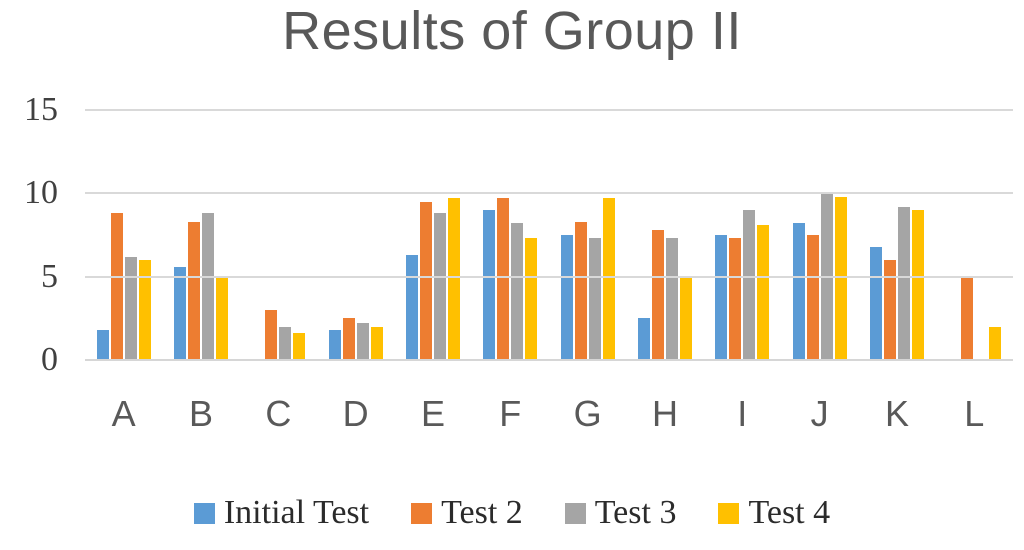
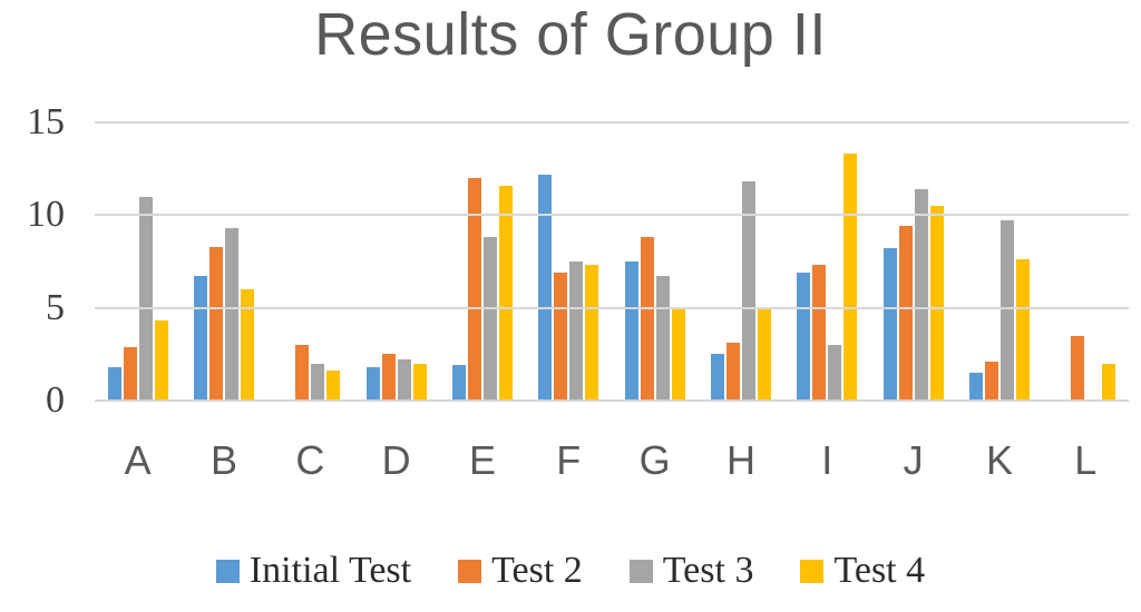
Test 2/A: 8.8 -> 2.9
Test 3/A: 6.2 -> 11.0
Test 4/A: 6.0 -> 4.3
Initial Test/B: 5.6 -> 6.7
Test 3/B: 8.8 -> 9.3
Test 4/B: 5.0 -> 6.0
Initial Test/E: 6.3 -> 1.9
Test 2/E: 9.5 -> 12.0
Test 4/E: 9.7 -> 11.6
Initial Test/F: 9.0 -> 12.2
Test 2/F: 9.7 -> 6.9
Test 3/F: 8.2 -> 7.5
Test 2/G: 8.3 -> 8.8
Test 3/G: 7.3 -> 6.7
Test 4/G: 9.7 -> 5.0
Test 2/H: 7.8 -> 3.1
Test 3/H: 7.3 -> 11.8
Initial Test/I: 7.5 -> 6.9
Test 3/I: 9.0 -> 3.0
Test 4/I: 8.1 -> 13.3
Test 2/J: 7.5 -> 9.4
Test 3/J: 10.1 -> 11.4
Test 4/J: 9.8 -> 10.5
Initial Test/K: 6.8 -> 1.5
Test 2/K: 6.0 -> 2.1
Test 3/K: 9.2 -> 9.7
Test 4/K: 9.0 -> 7.6
Test 2/L: 5.0 -> 3.5
